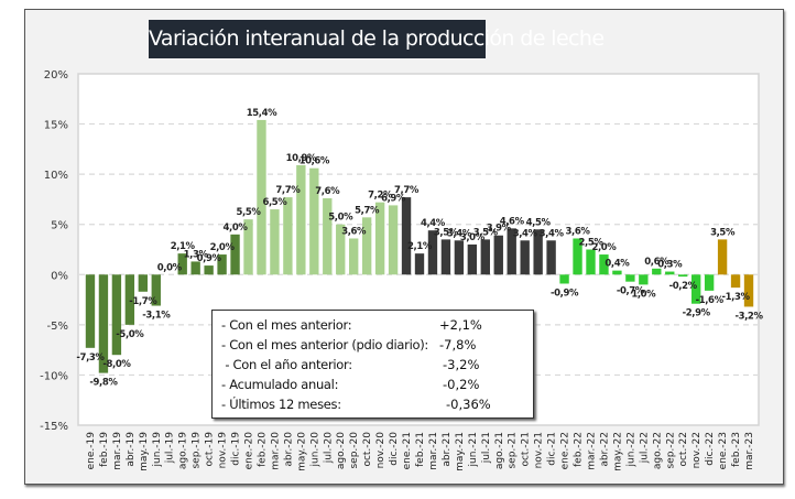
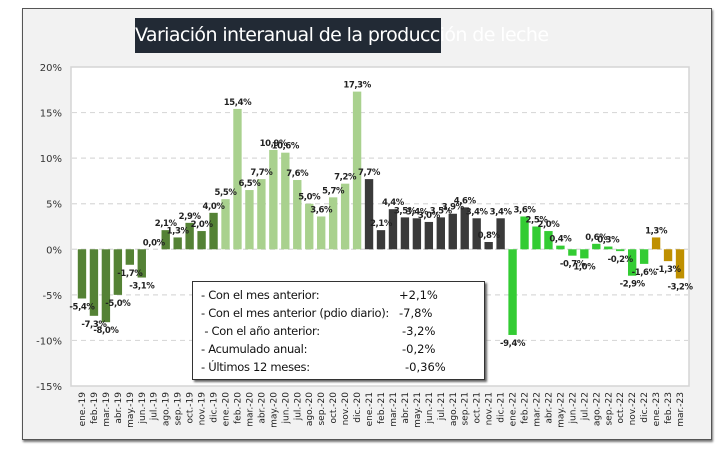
ene.-19: -7,3% -> -5,4%
feb.-19: -9,8% -> -7,3%
oct.-19: 0,9% -> 2,9%
dic.-20: 6,9% -> 17,3%
nov.-21: 4,5% -> 0,8%
ene.-22: -0,9% -> -9,4%
ene.-23: 3,5% -> 1,3%
